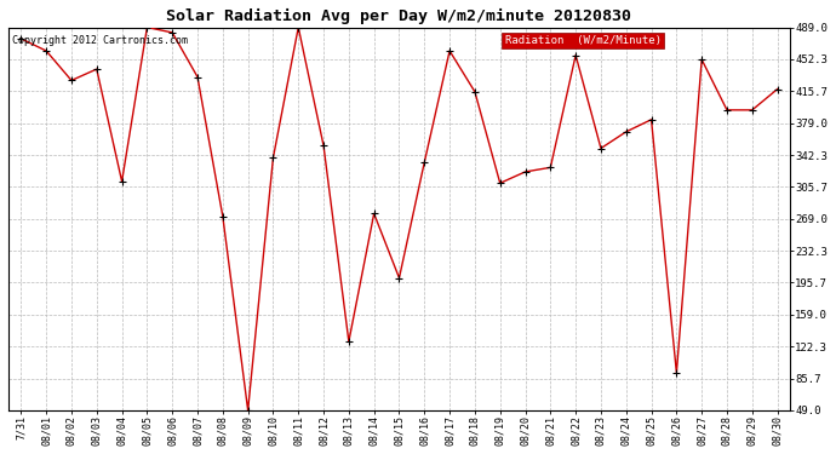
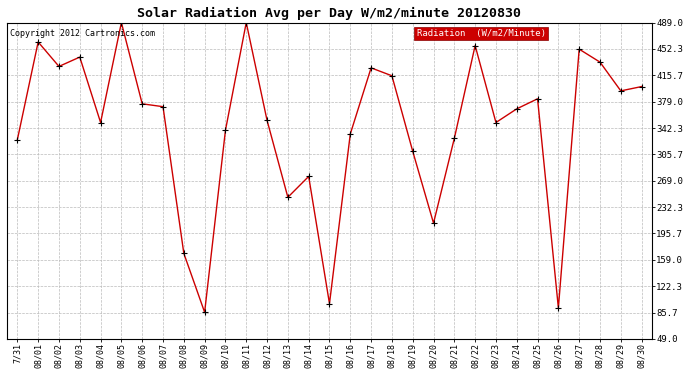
7/31: 476 -> 326
08/04: 312 -> 350
08/06: 483 -> 376
08/07: 432 -> 372
08/08: 272 -> 168
08/09: 49 -> 86
08/13: 128 -> 246
08/15: 201 -> 98
08/17: 462 -> 426
08/20: 323 -> 210
08/28: 394 -> 434
08/30: 418 -> 400
